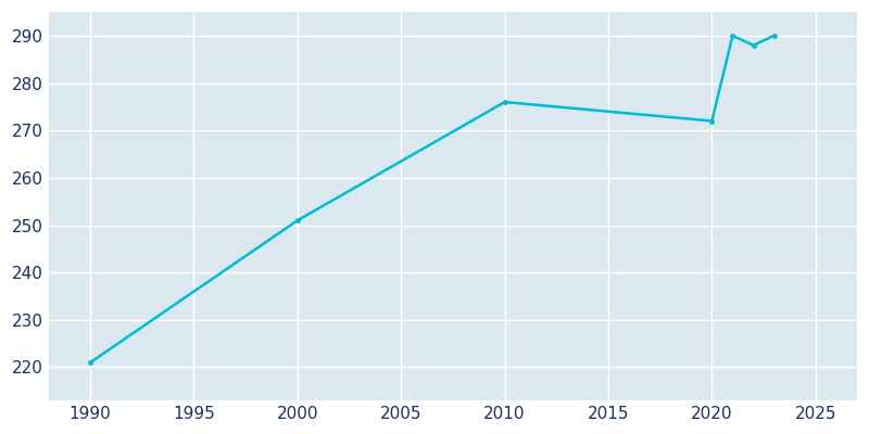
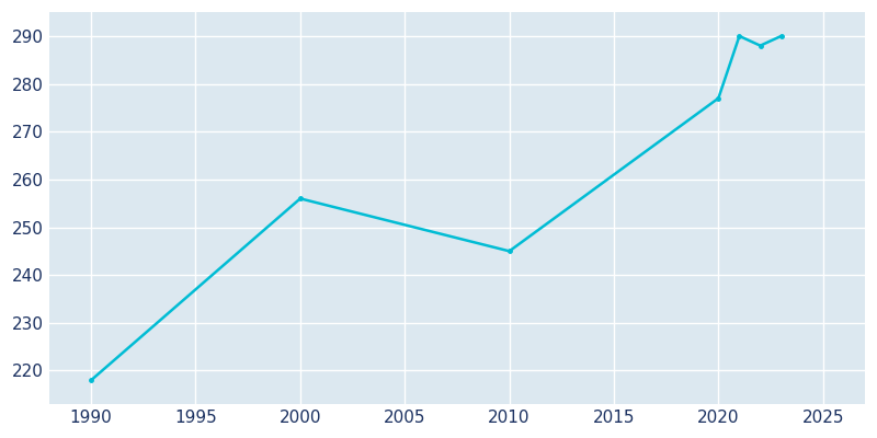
1990: 221 -> 218
2000: 251 -> 256
2010: 276 -> 245
2020: 272 -> 277
